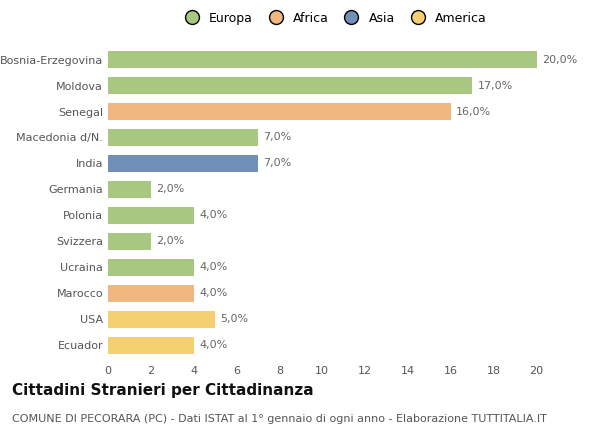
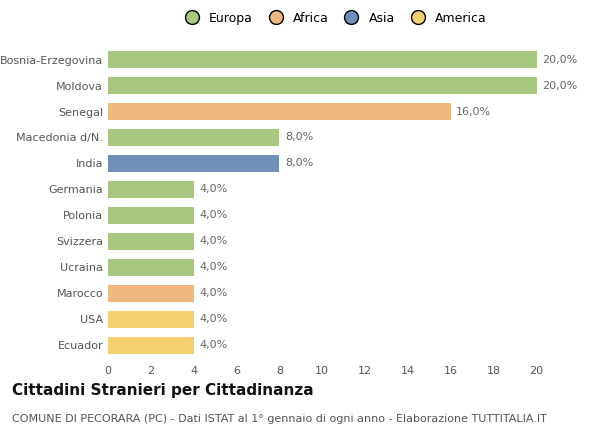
Moldova: 17,0% -> 20,0%
Macedonia d/N.: 7,0% -> 8,0%
India: 7,0% -> 8,0%
Germania: 2,0% -> 4,0%
Svizzera: 2,0% -> 4,0%
USA: 5,0% -> 4,0%
